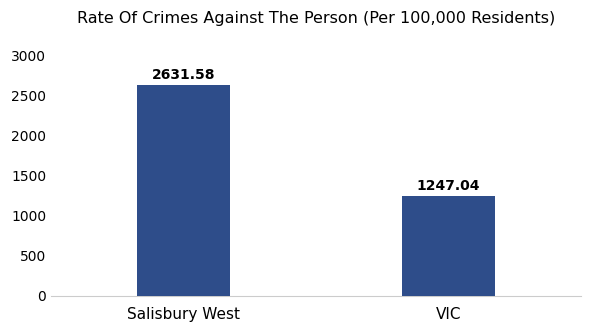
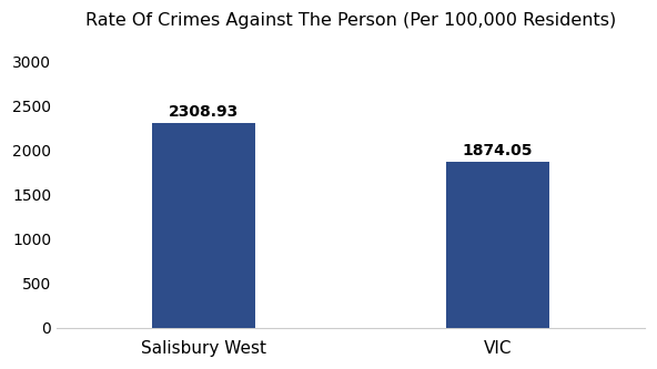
Salisbury West: 2631.58 -> 2308.93
VIC: 1247.04 -> 1874.05
